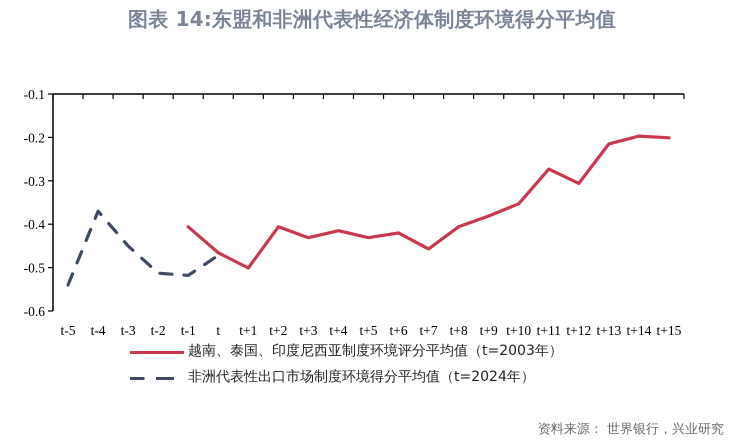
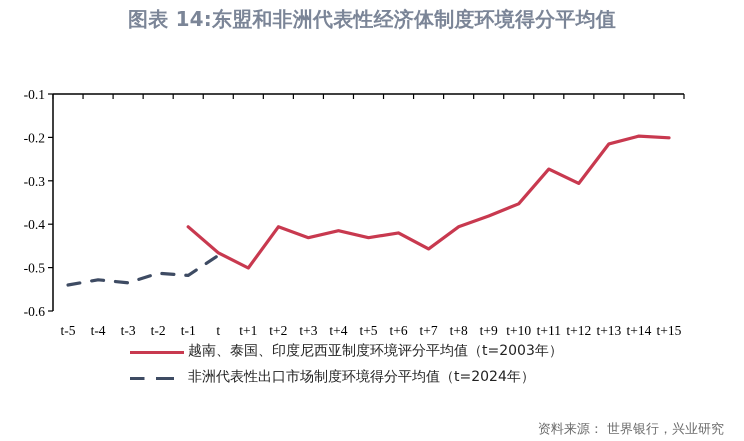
非洲代表性出口市场制度环境得分平均值（t=2024年）/t-4: -0.37 -> -0.53
非洲代表性出口市场制度环境得分平均值（t=2024年）/t-3: -0.45 -> -0.54
